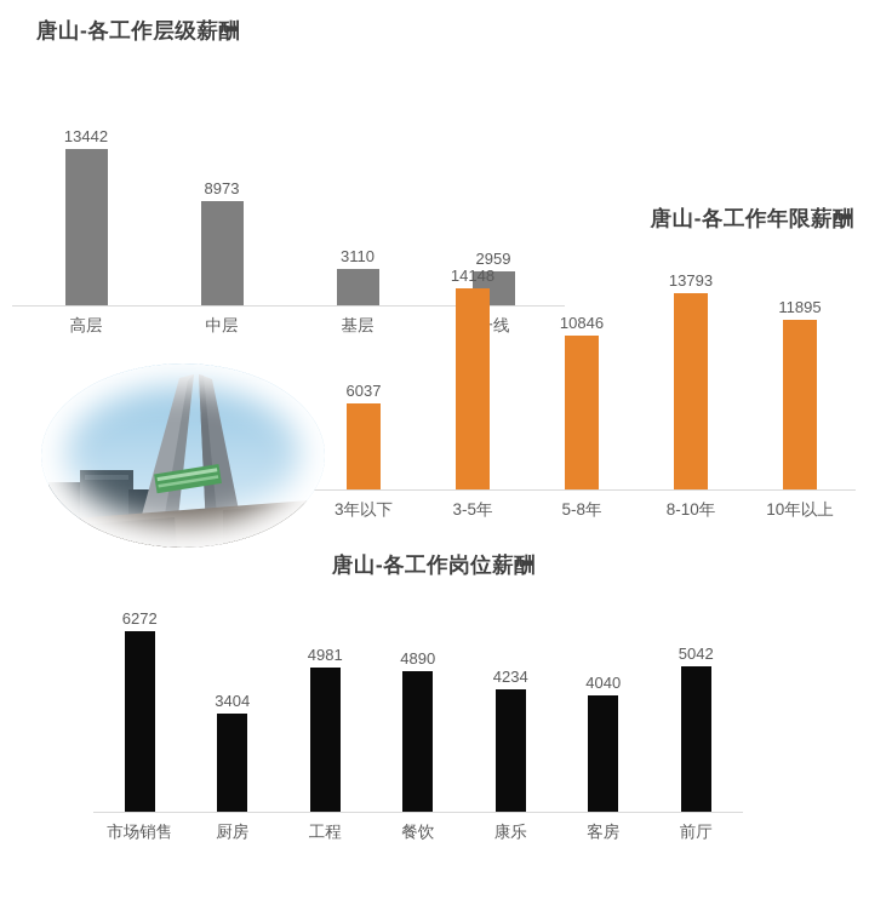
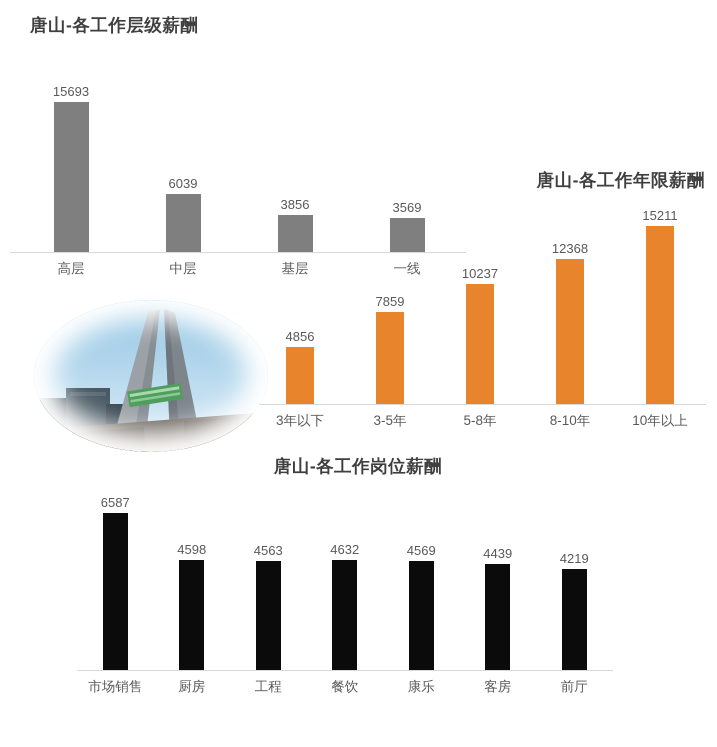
唐山-各工作层级薪酬/高层: 13442 -> 15693
唐山-各工作层级薪酬/中层: 8973 -> 6039
唐山-各工作层级薪酬/基层: 3110 -> 3856
唐山-各工作层级薪酬/一线: 2959 -> 3569
唐山-各工作年限薪酬/3年以下: 6037 -> 4856
唐山-各工作年限薪酬/3-5年: 14148 -> 7859
唐山-各工作年限薪酬/5-8年: 10846 -> 10237
唐山-各工作年限薪酬/8-10年: 13793 -> 12368
唐山-各工作年限薪酬/10年以上: 11895 -> 15211
唐山-各工作岗位薪酬/市场销售: 6272 -> 6587
唐山-各工作岗位薪酬/厨房: 3404 -> 4598
唐山-各工作岗位薪酬/工程: 4981 -> 4563
唐山-各工作岗位薪酬/餐饮: 4890 -> 4632
唐山-各工作岗位薪酬/康乐: 4234 -> 4569
唐山-各工作岗位薪酬/客房: 4040 -> 4439
唐山-各工作岗位薪酬/前厅: 5042 -> 4219
